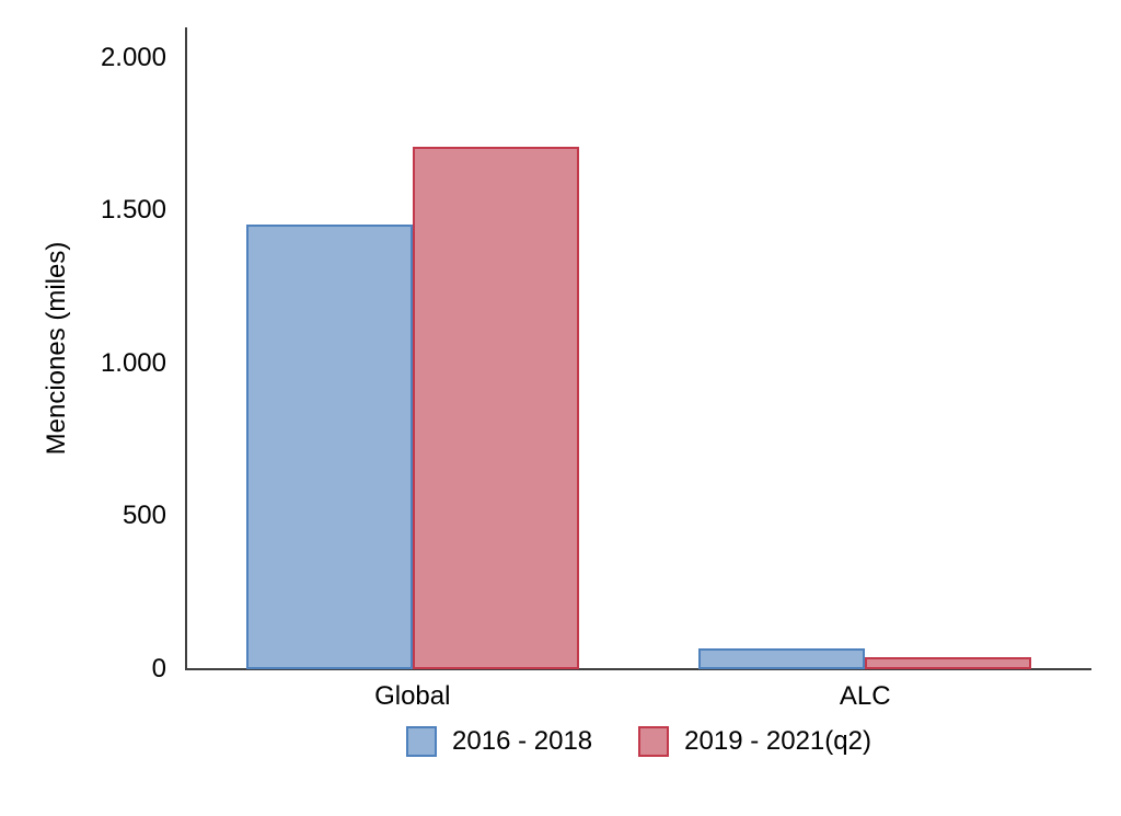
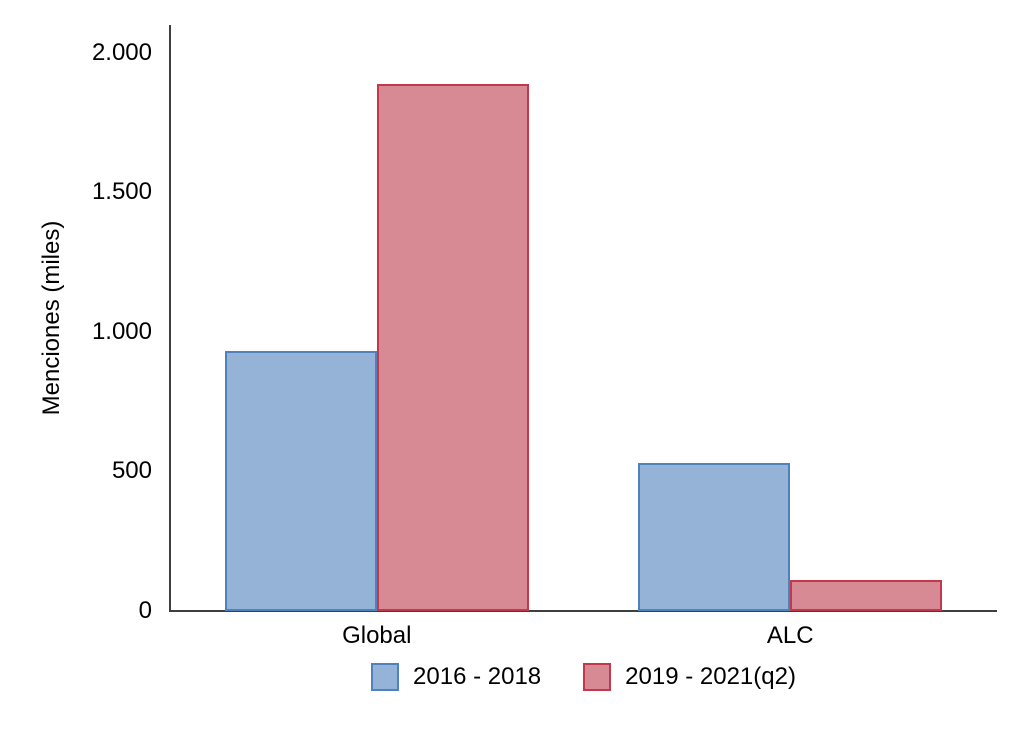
2016 - 2018/Global: 1460 -> 930
2019 - 2021(q2)/Global: 1710 -> 1890
2016 - 2018/ALC: 70 -> 530
2019 - 2021(q2)/ALC: 40 -> 110
